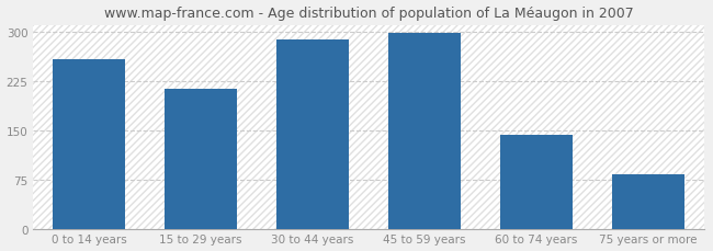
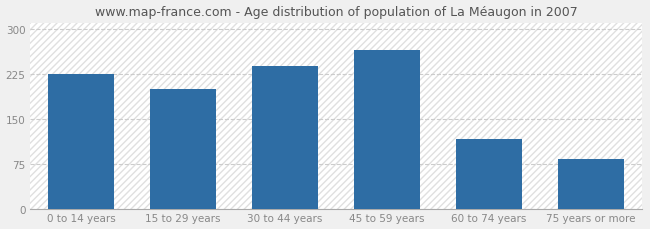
0 to 14 years: 258 -> 224
15 to 29 years: 213 -> 200
30 to 44 years: 288 -> 238
45 to 59 years: 298 -> 264
60 to 74 years: 143 -> 116
